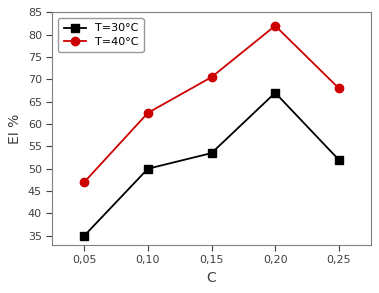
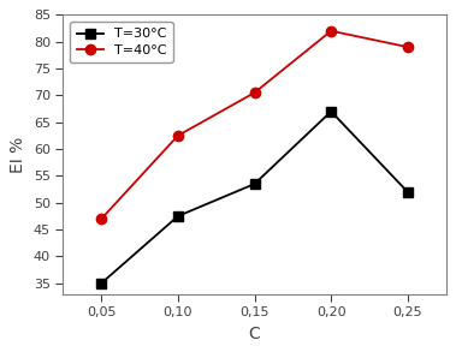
T=30°C/0,10: 50.0 -> 47.5
T=40°C/0,25: 68.0 -> 79.0
